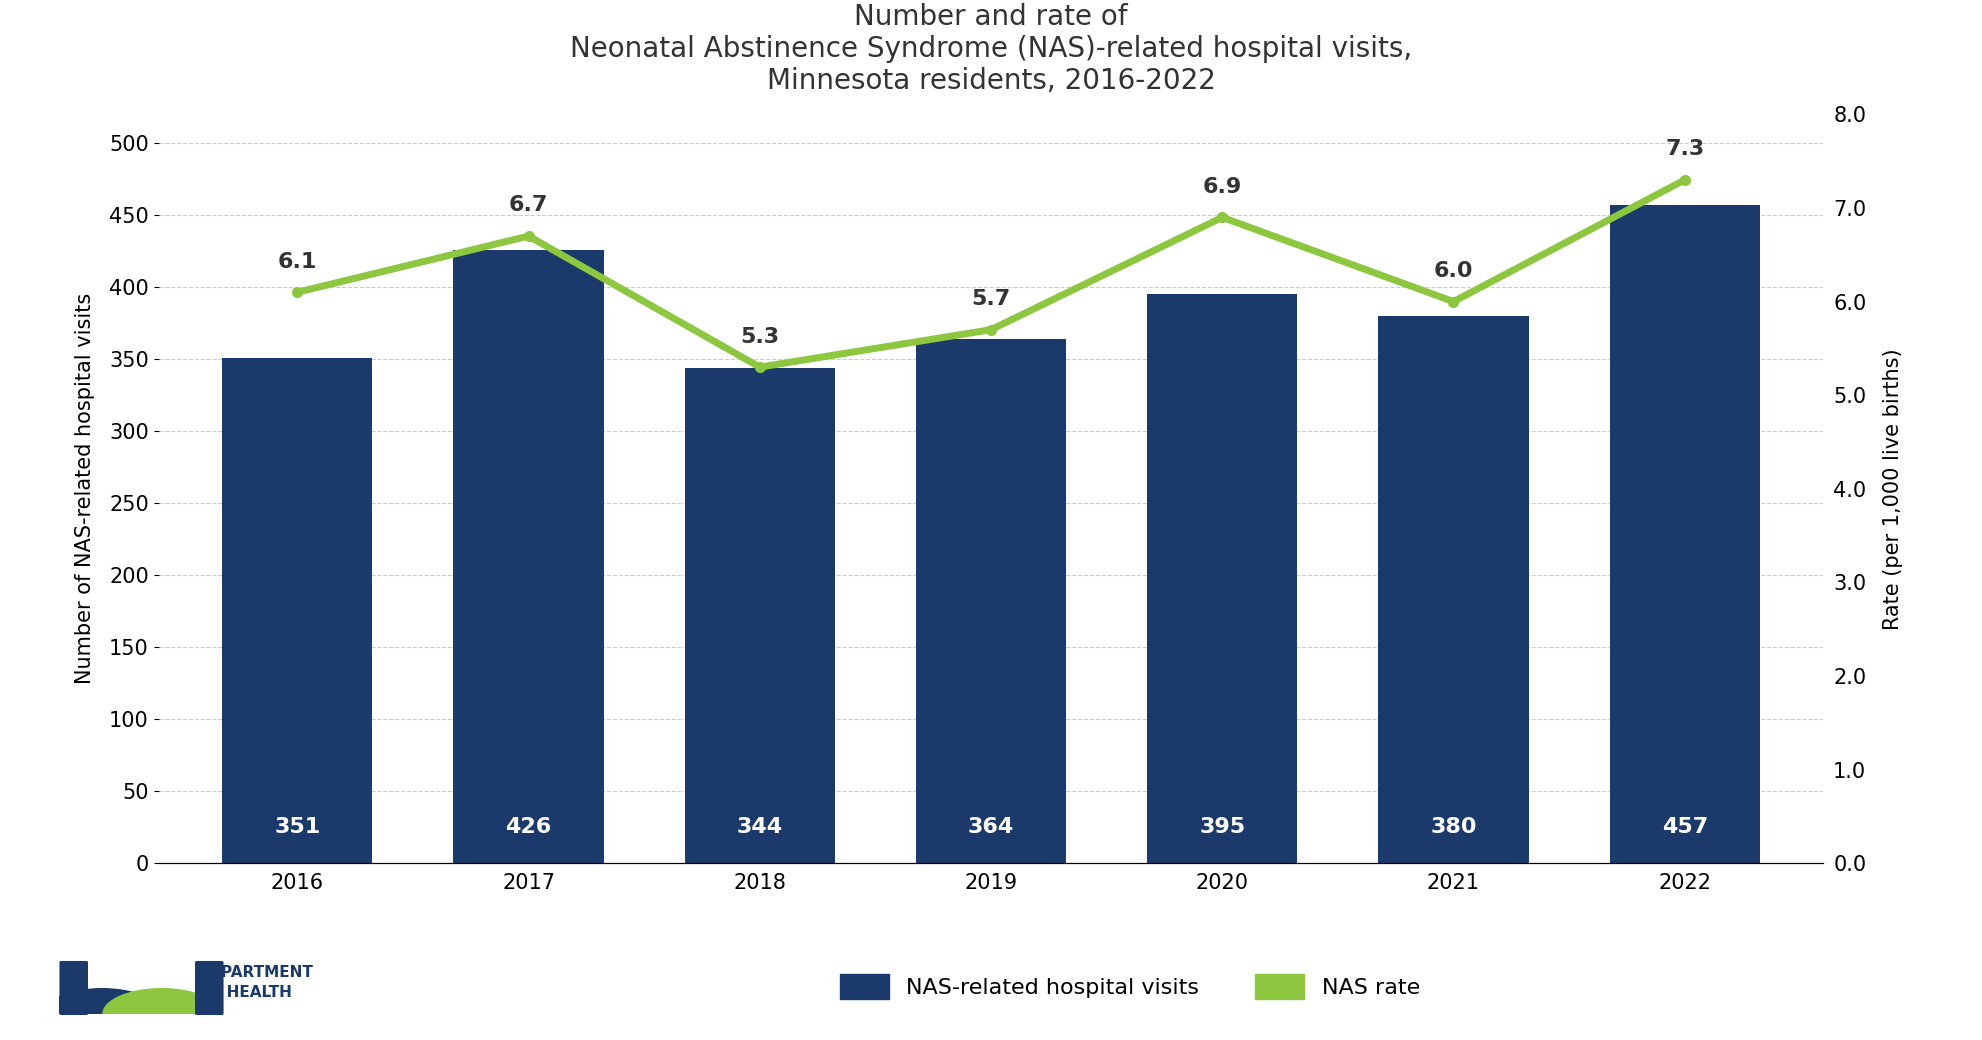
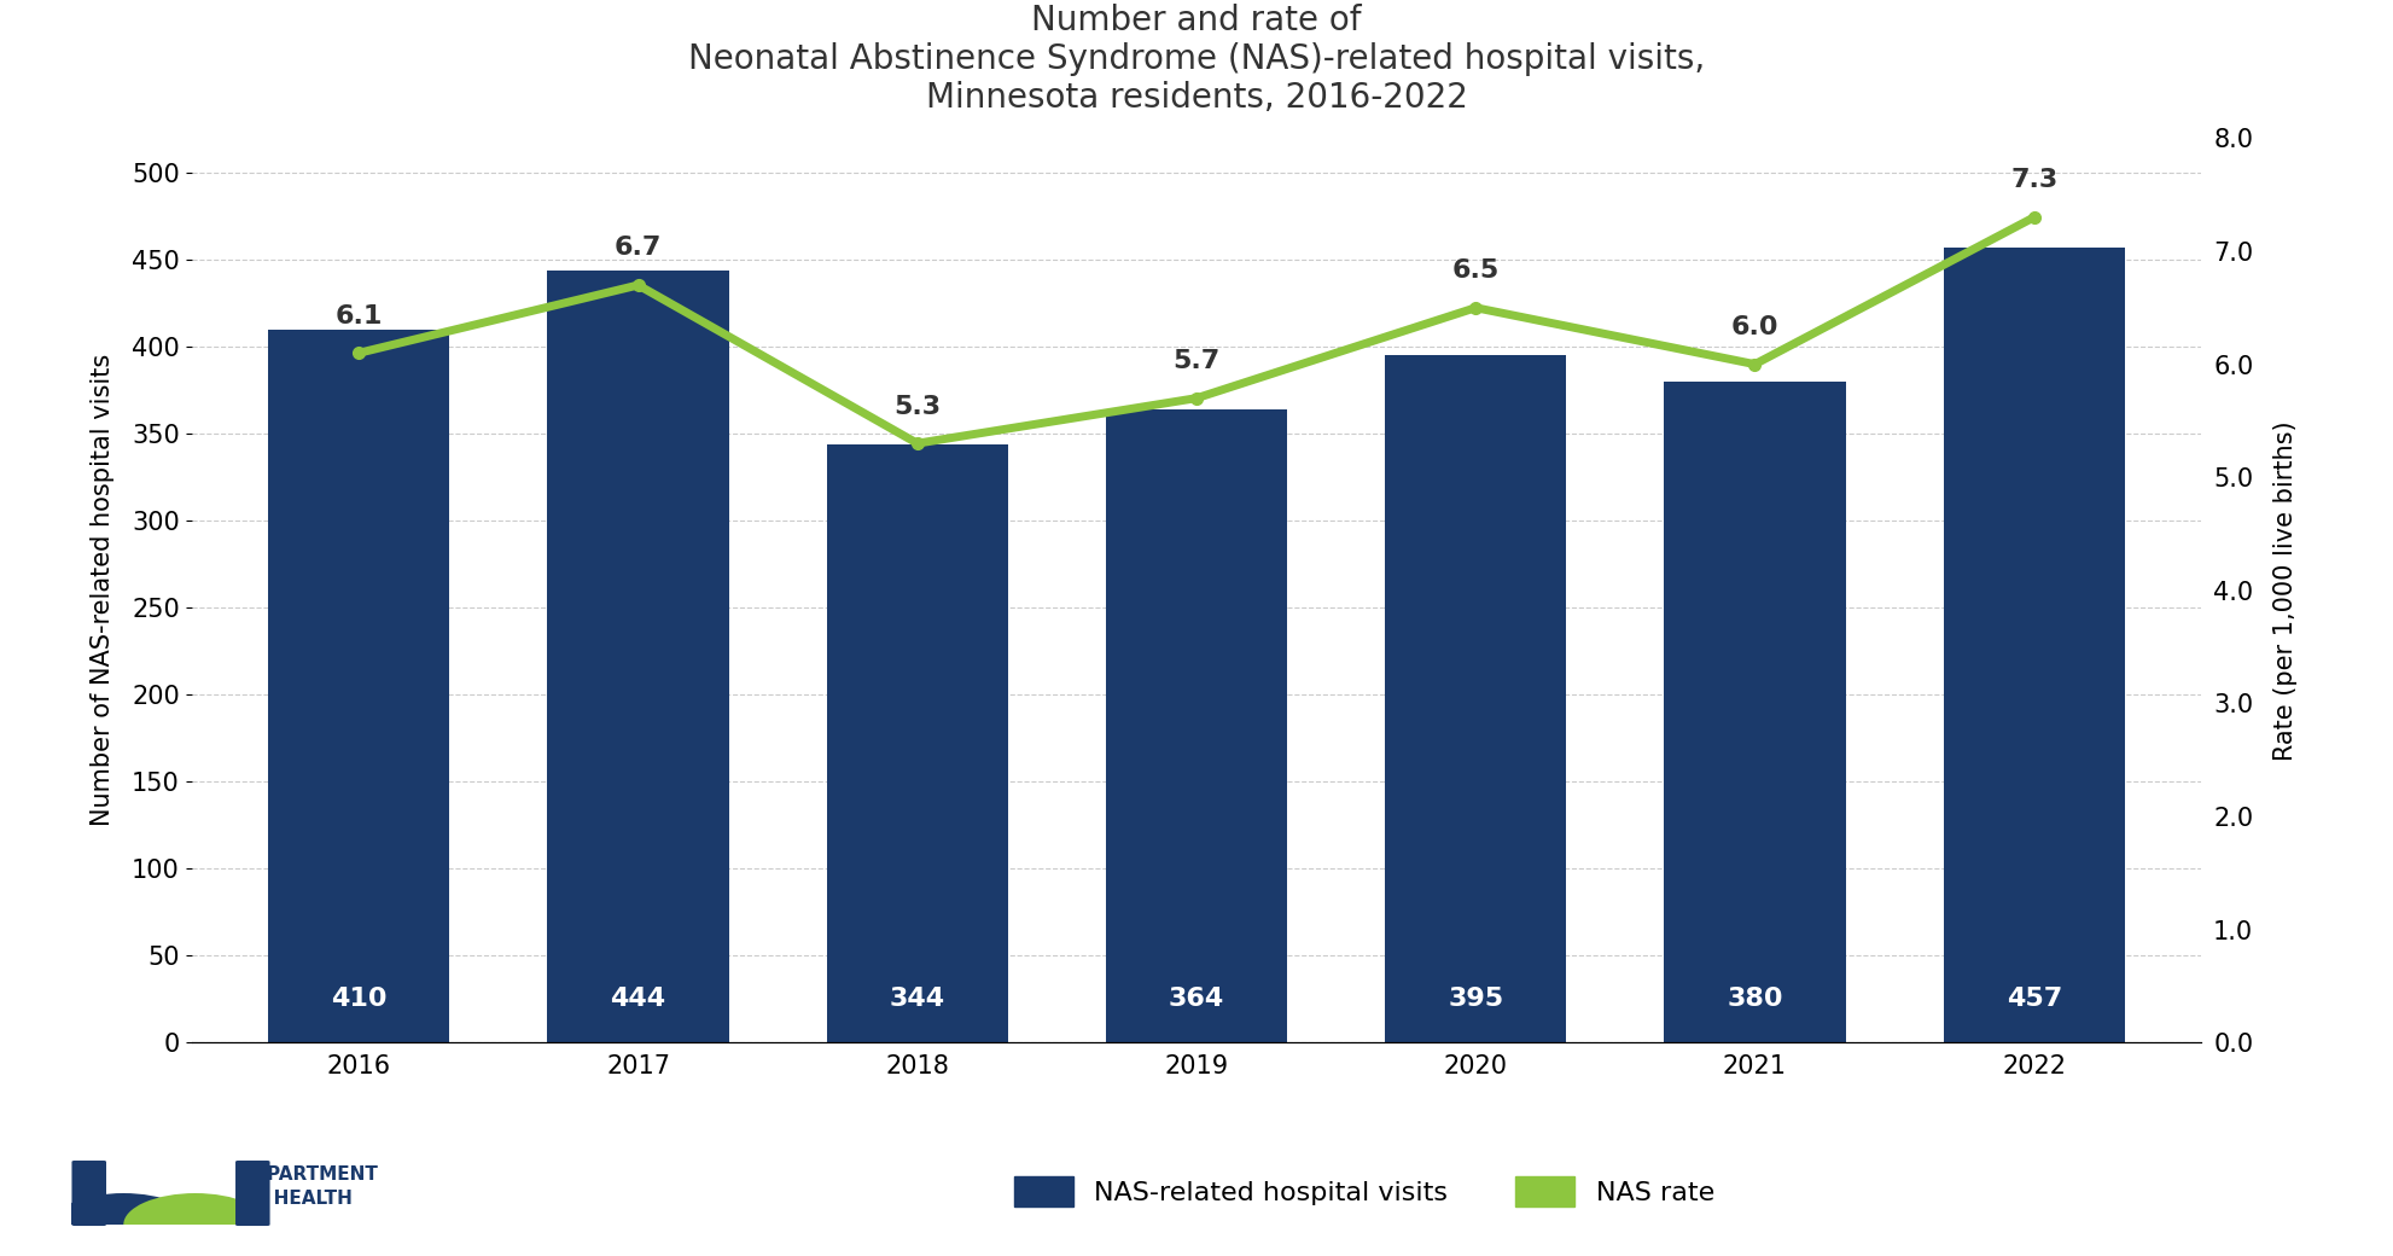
NAS-related hospital visits/2016: 351 -> 410
NAS-related hospital visits/2017: 426 -> 444
NAS rate/2020: 6.9 -> 6.5
